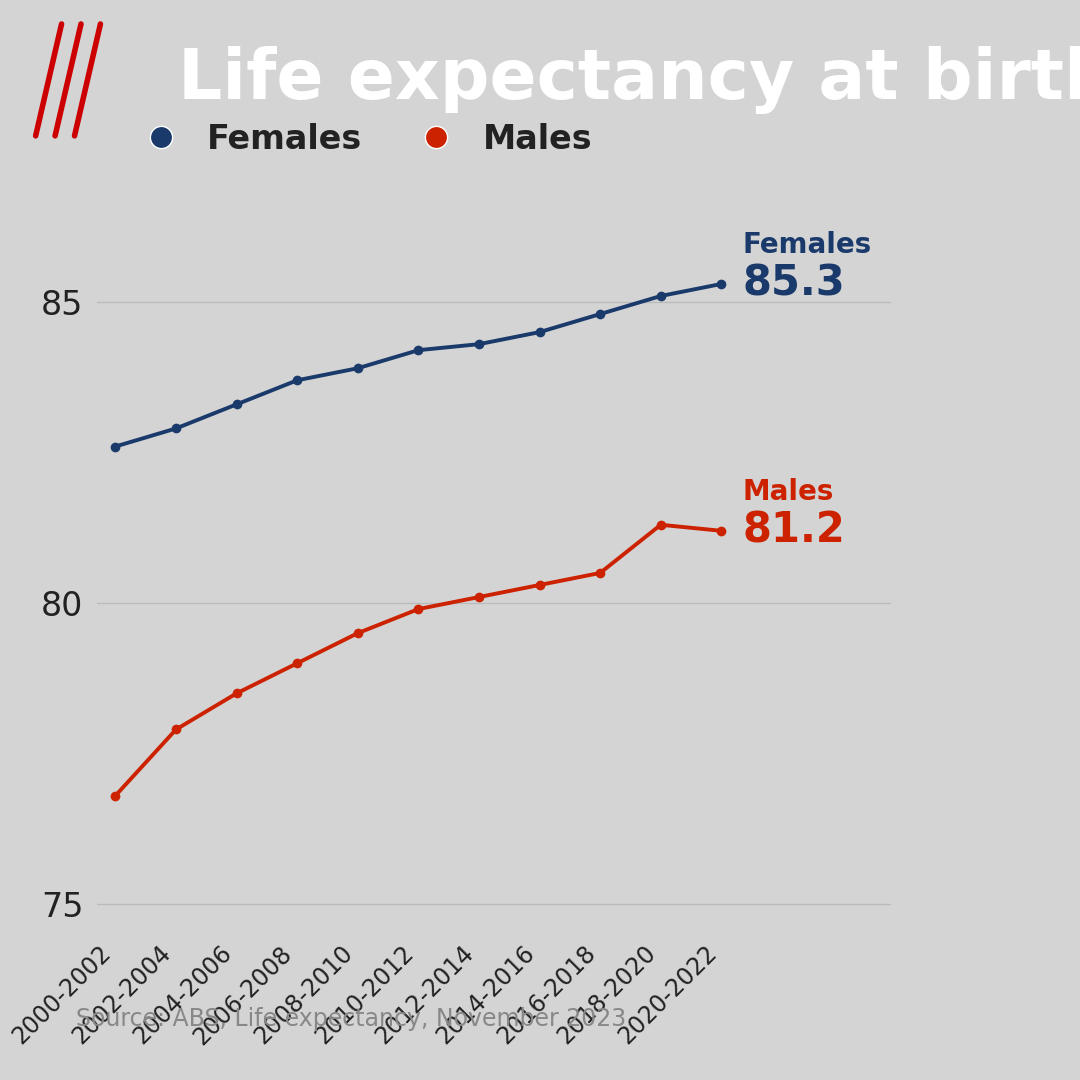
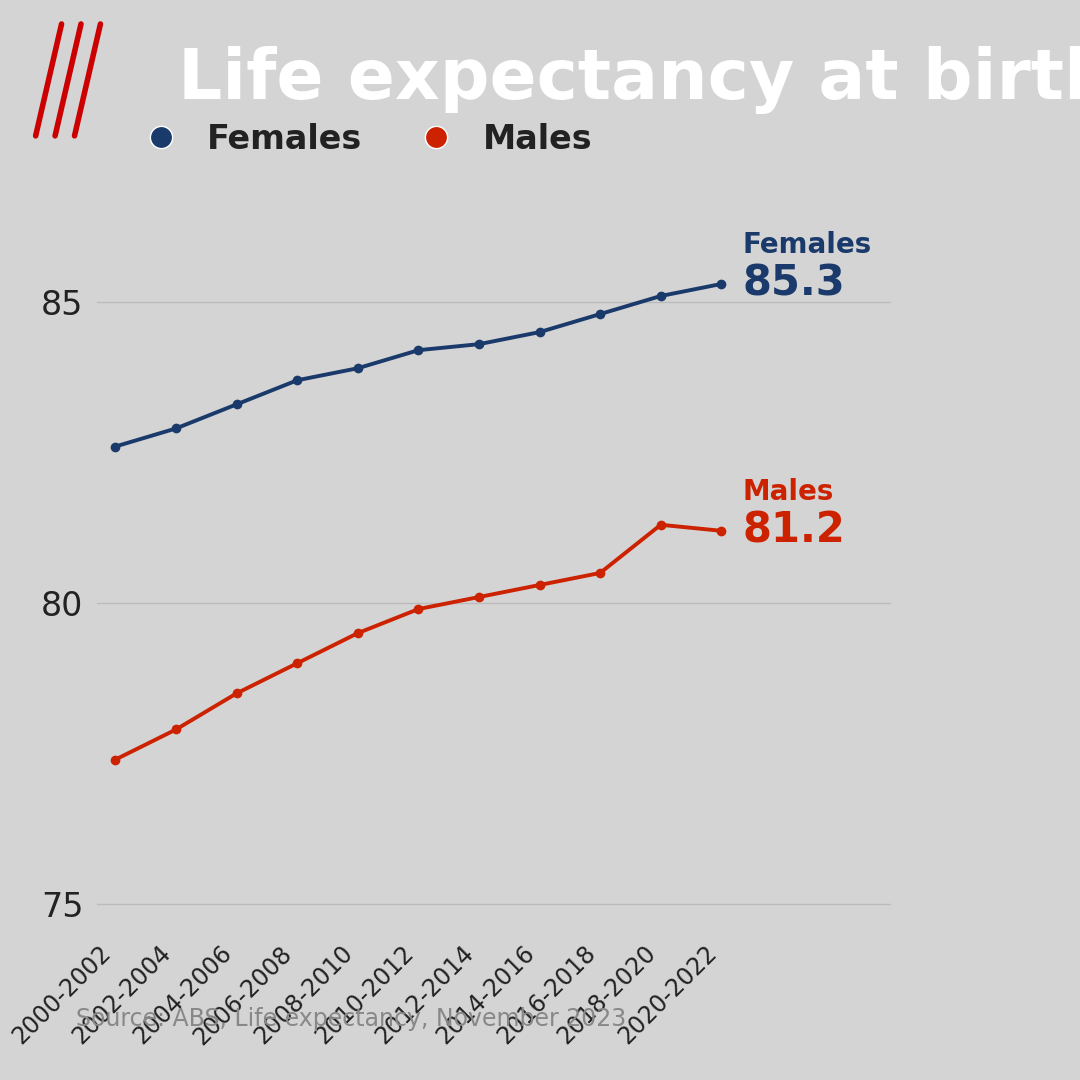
Males/2000-2002: 76.8 -> 77.4
